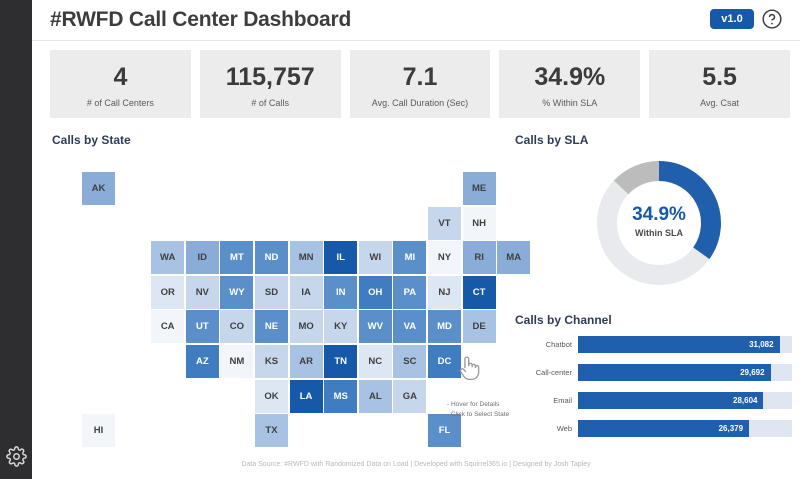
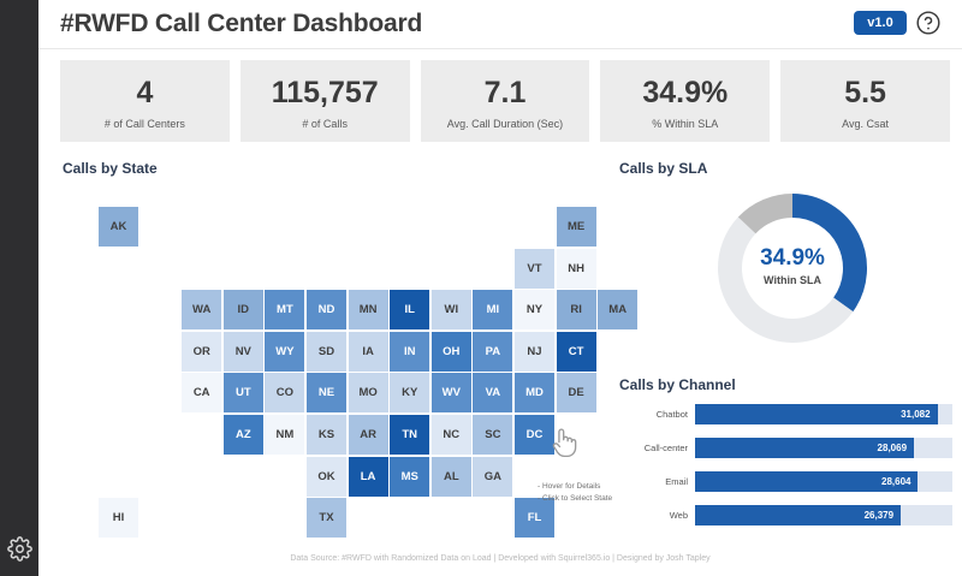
Calls by Channel/Call-center: 29,692 -> 28,069
